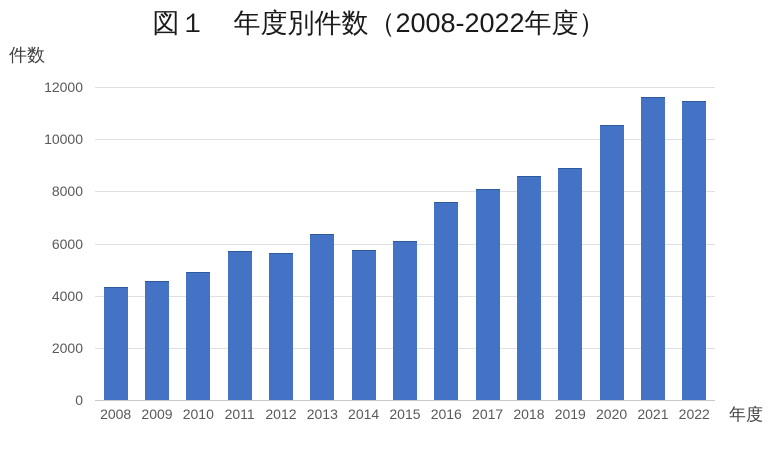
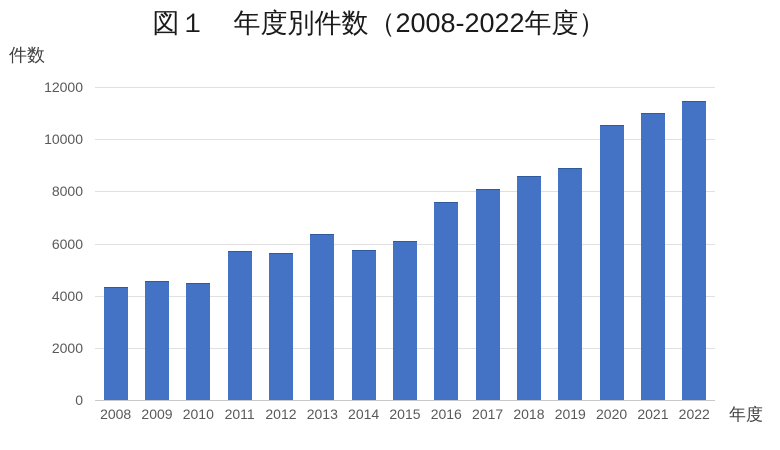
2010: 4900 -> 4500
2021: 11600 -> 11000
